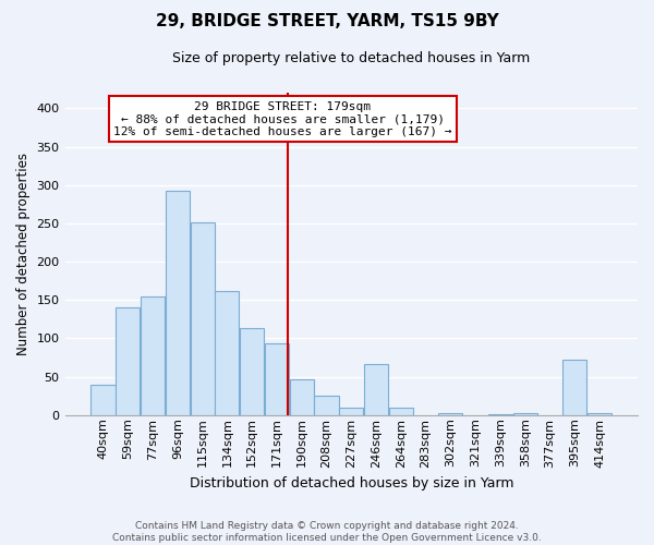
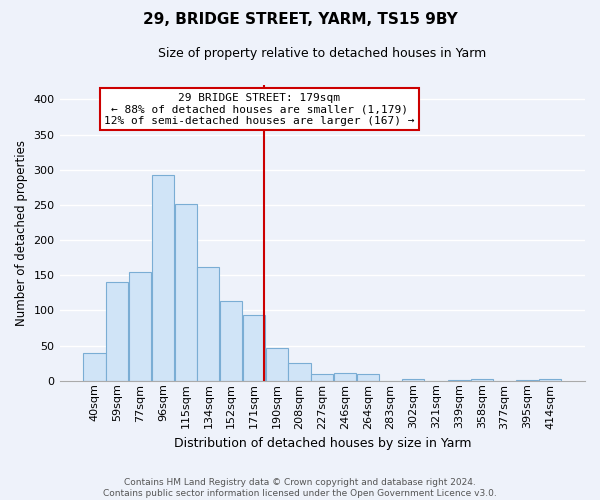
246sqm: 66 -> 11
395sqm: 72 -> 1
